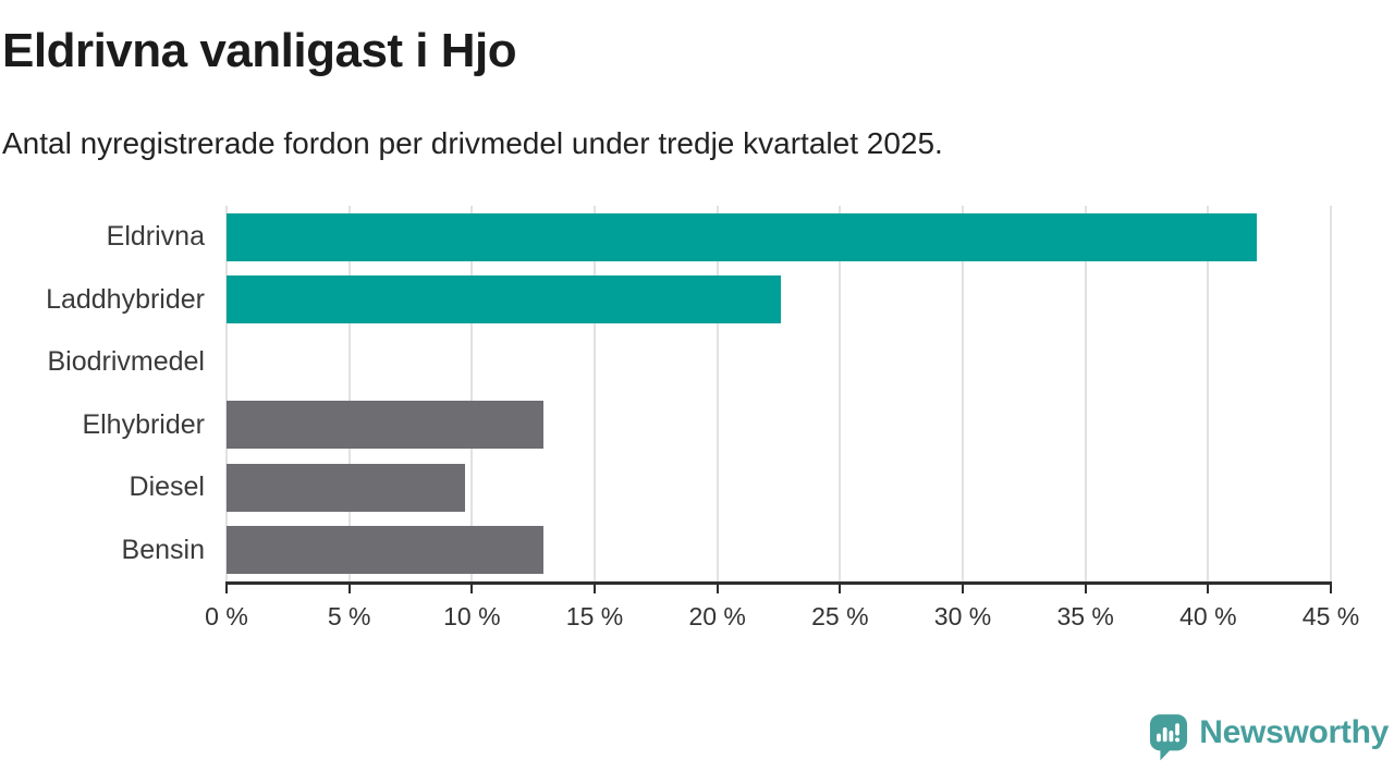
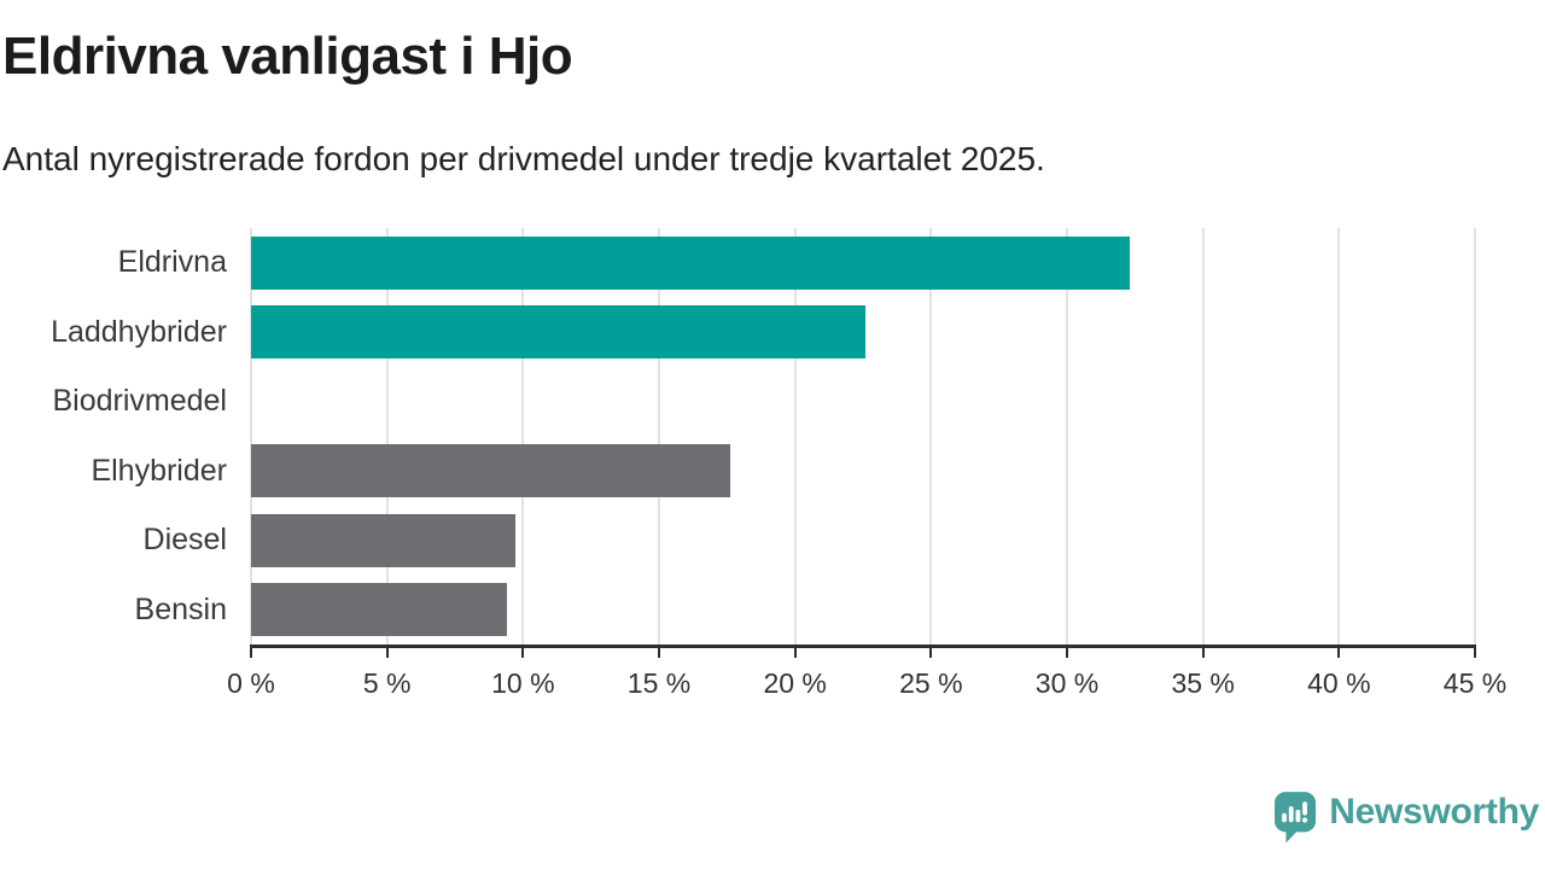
Eldrivna: 42.0% -> 32.3%
Elhybrider: 12.9% -> 17.6%
Bensin: 12.9% -> 9.4%
